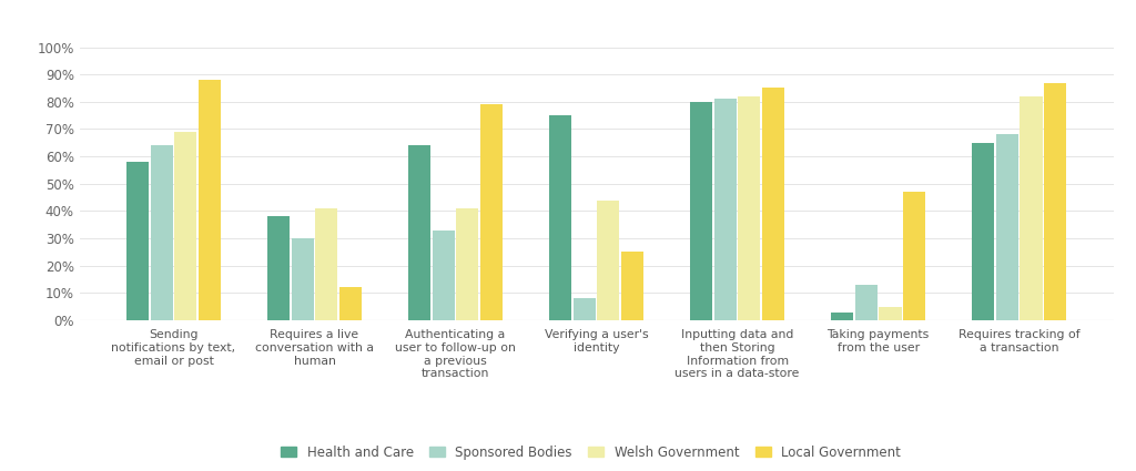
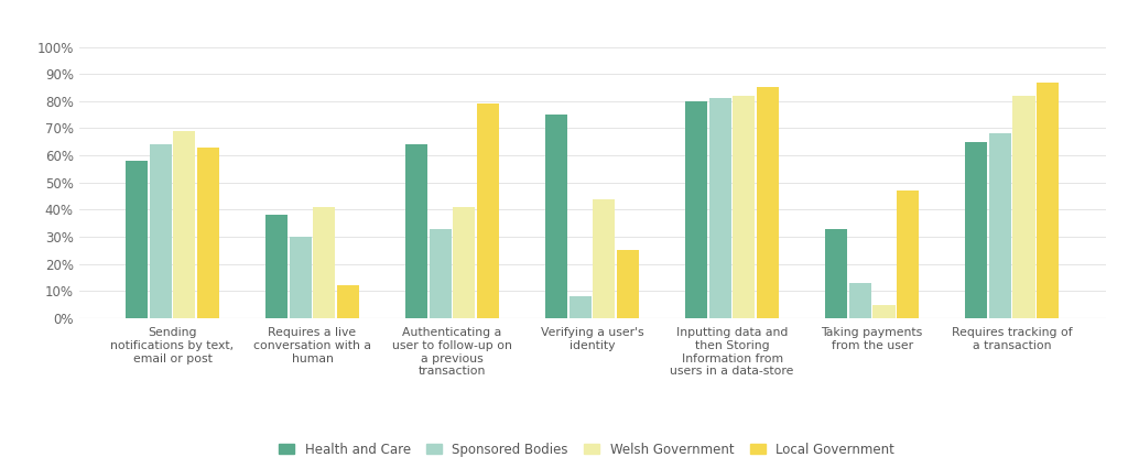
Local Government/Sending notifications by text, email or post: 88% -> 63%
Health and Care/Taking payments from the user: 3% -> 33%
